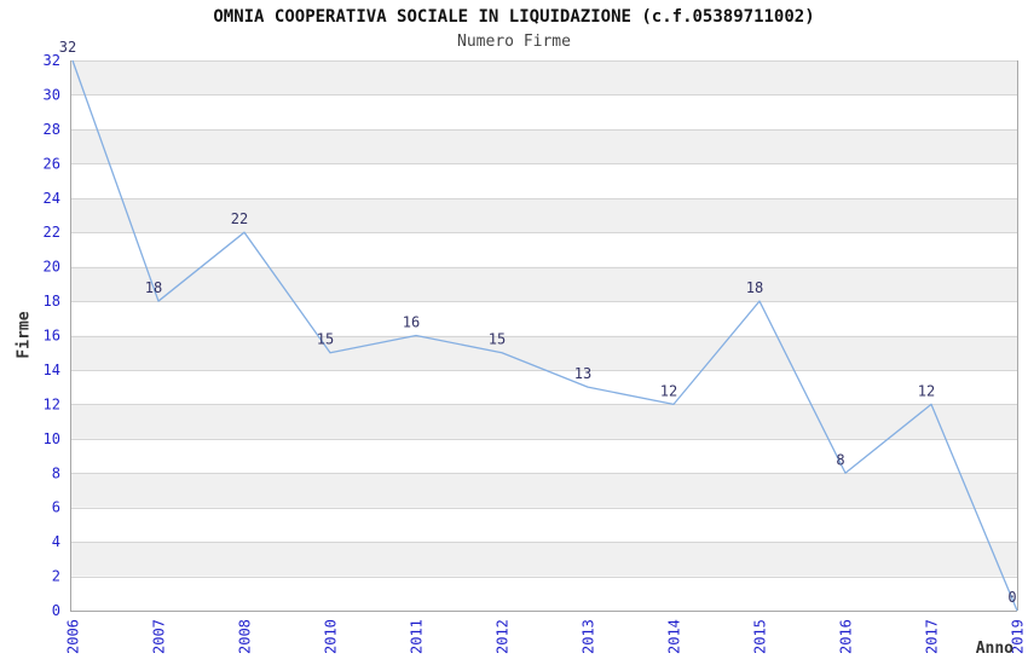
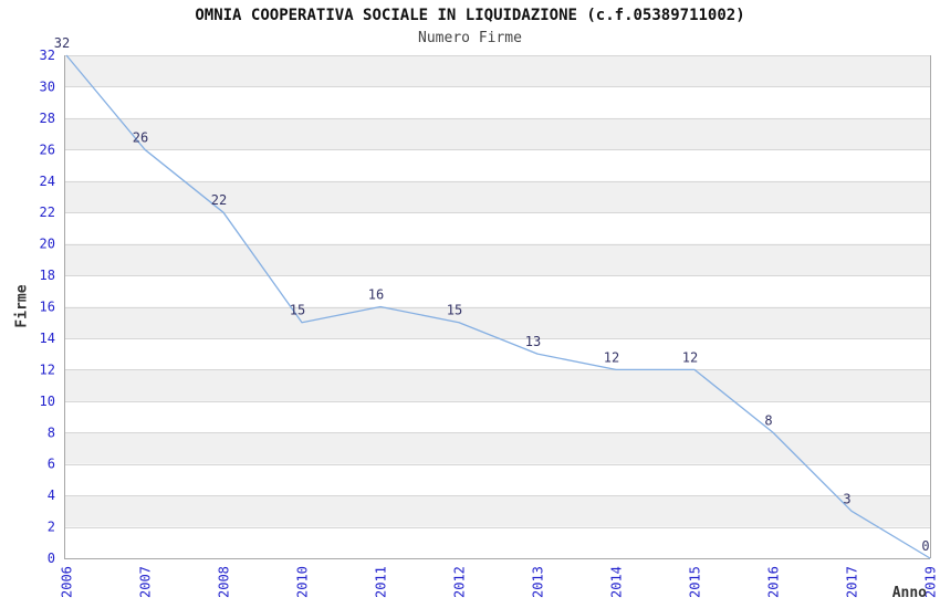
2007: 18 -> 26
2015: 18 -> 12
2017: 12 -> 3
